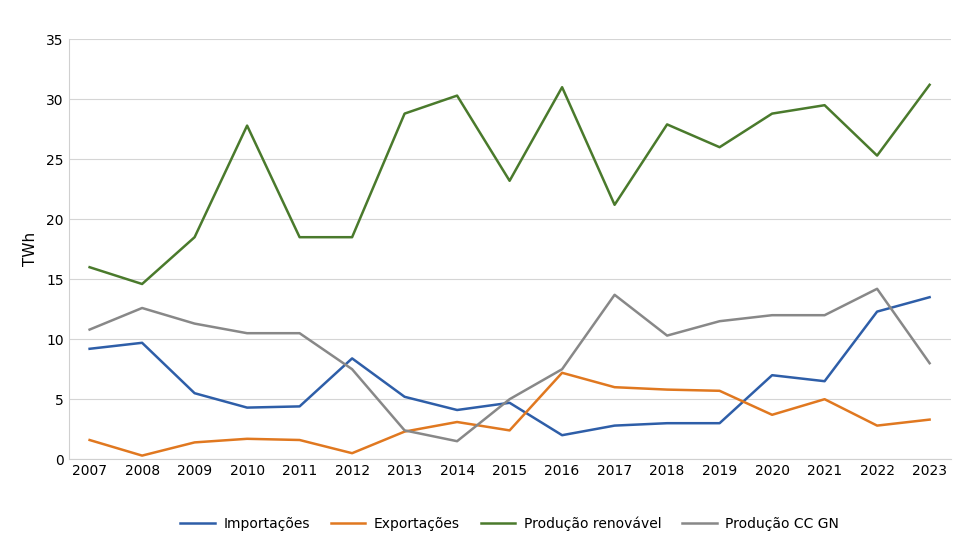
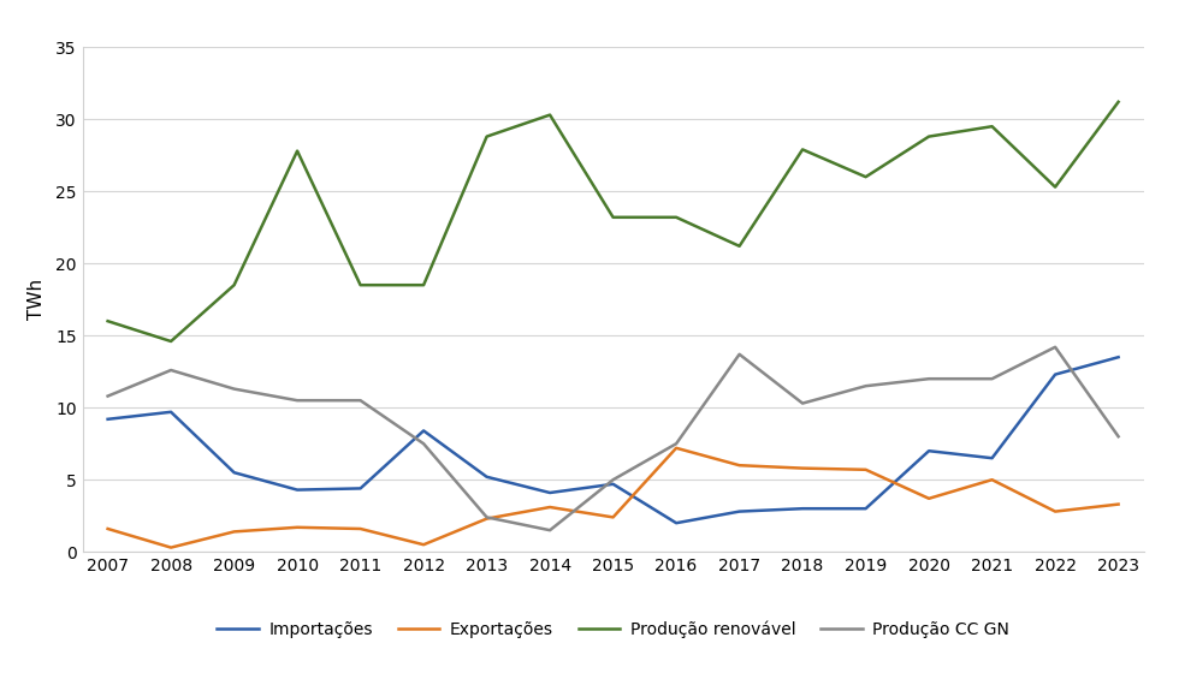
Produção renovável/2016: 31.0 -> 23.2
